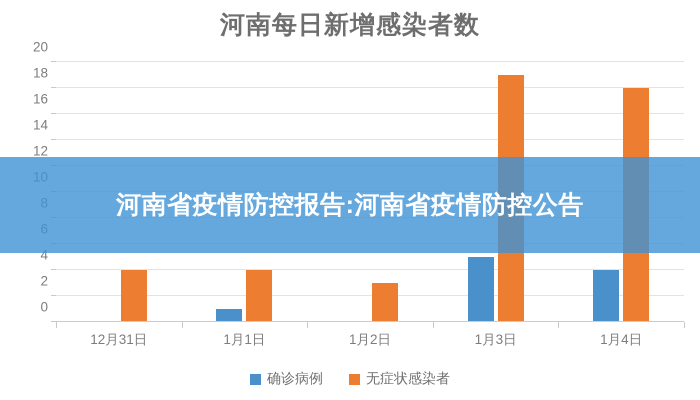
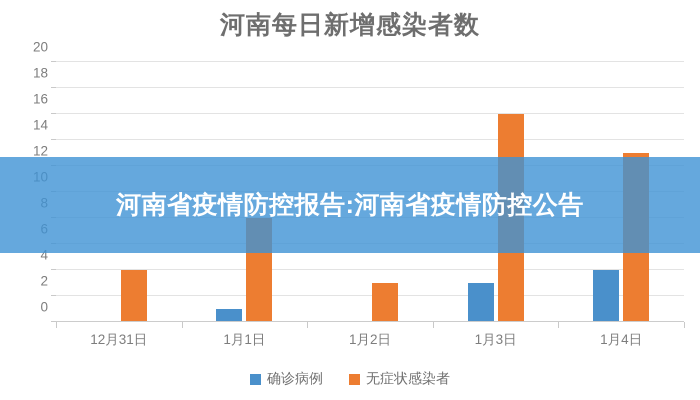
无症状感染者/1月1日: 4 -> 8
确诊病例/1月3日: 5 -> 3
无症状感染者/1月3日: 19 -> 16
无症状感染者/1月4日: 18 -> 13
